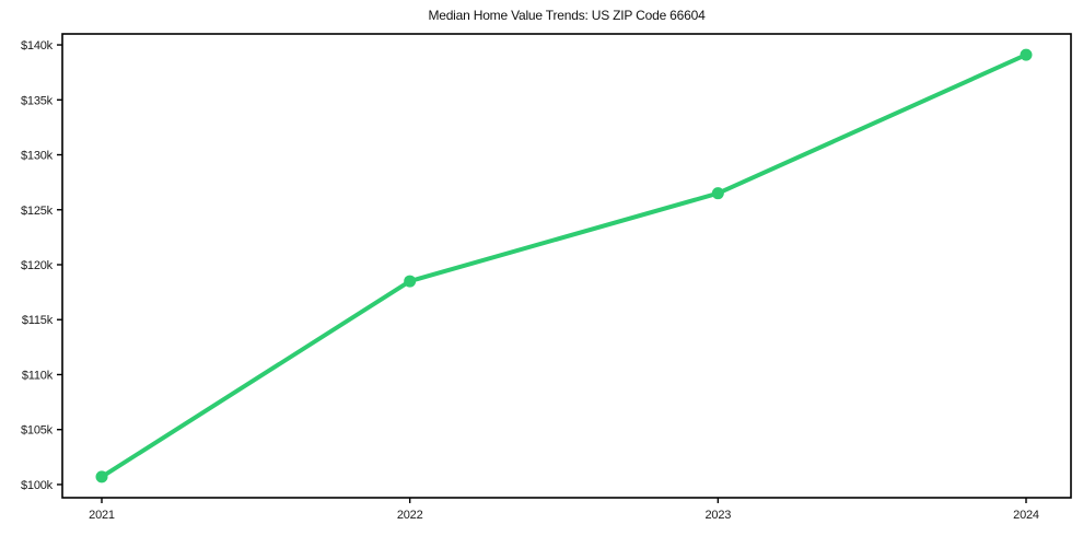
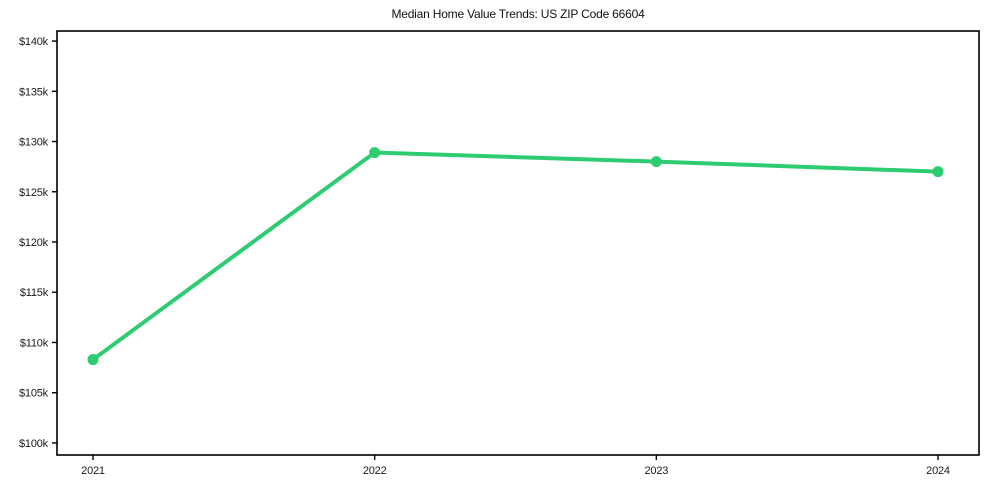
2021: $100.7k -> $108.3k
2022: $118.5k -> $128.9k
2023: $126.5k -> $128.0k
2024: $139.1k -> $127.0k
